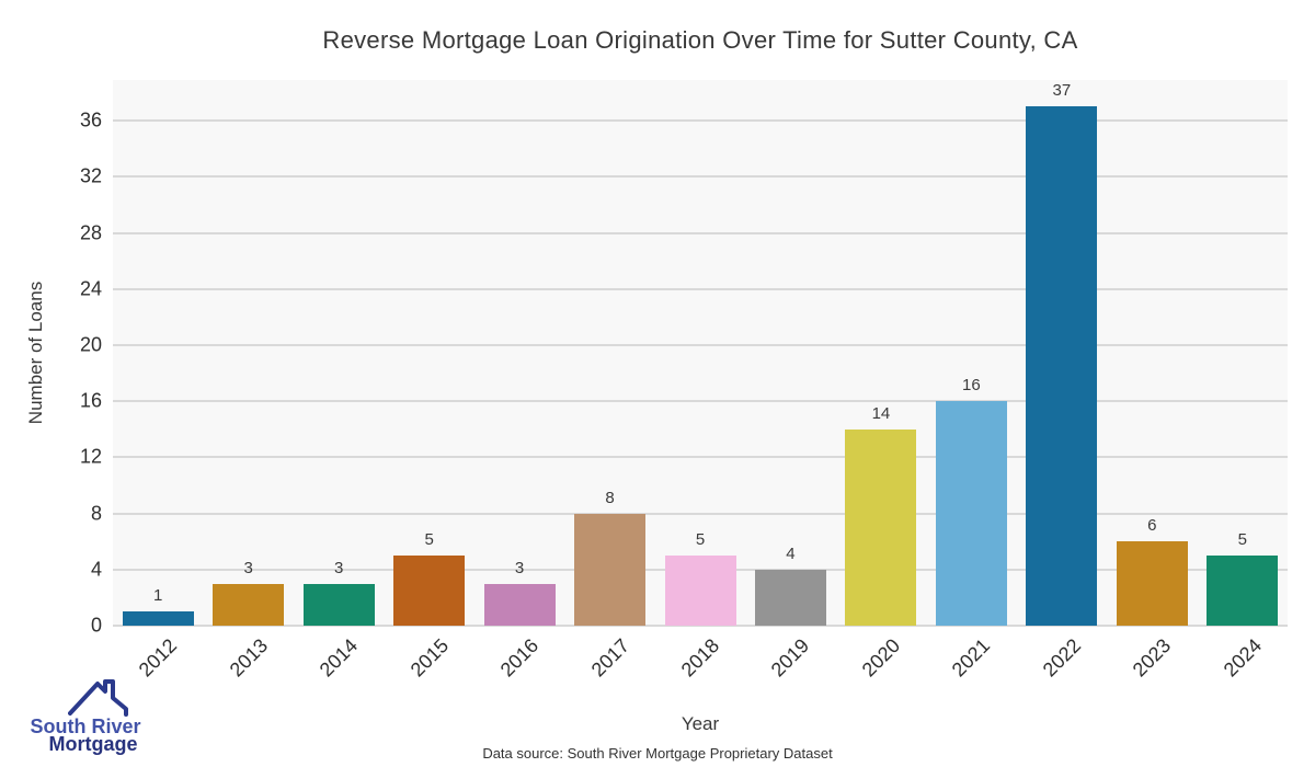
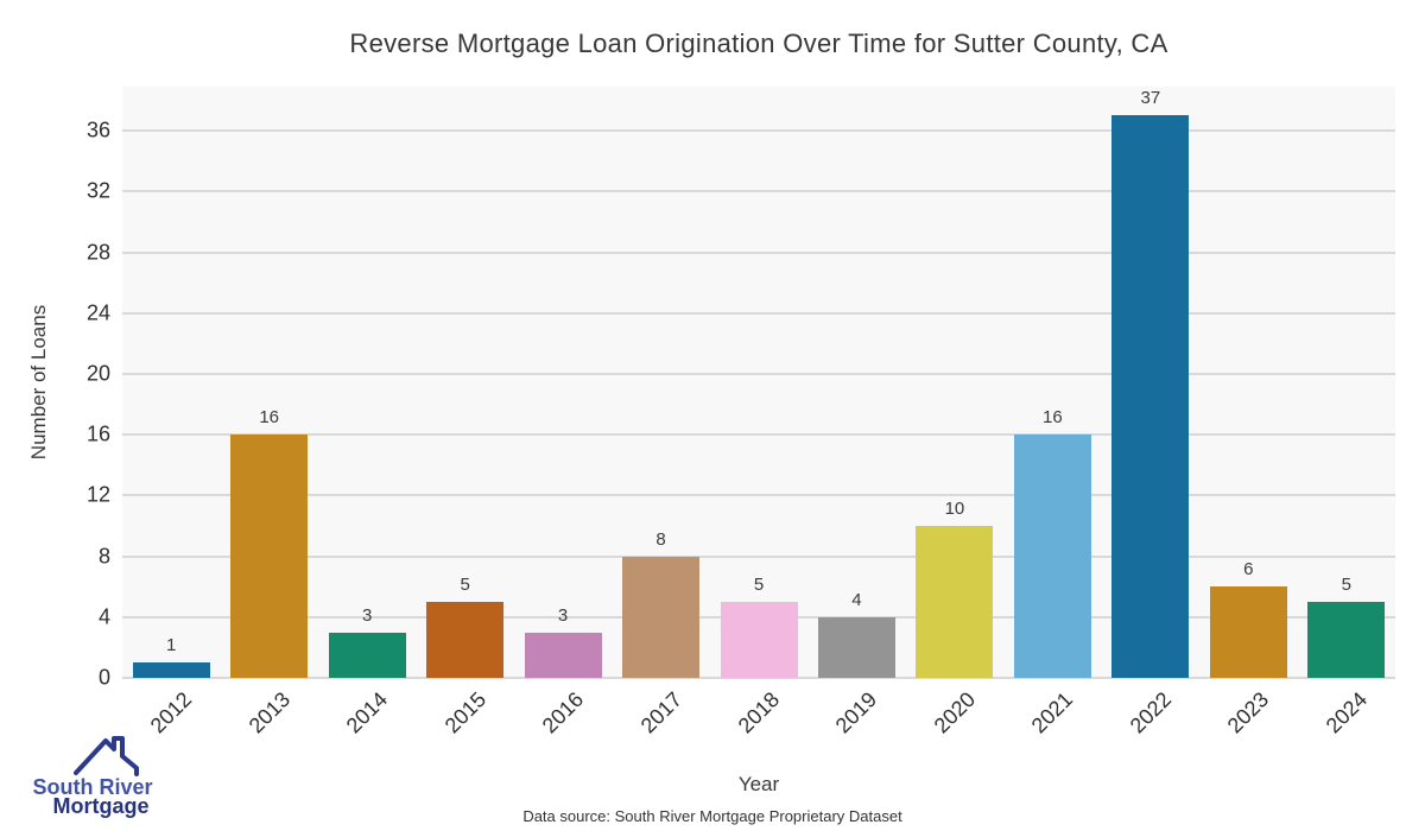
2013: 3 -> 16
2020: 14 -> 10
